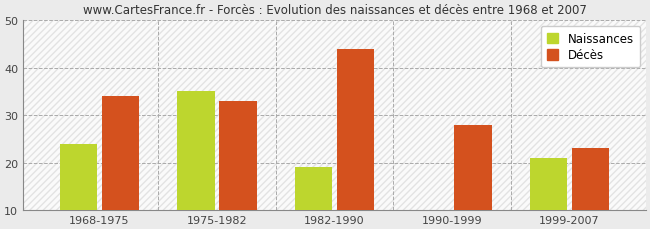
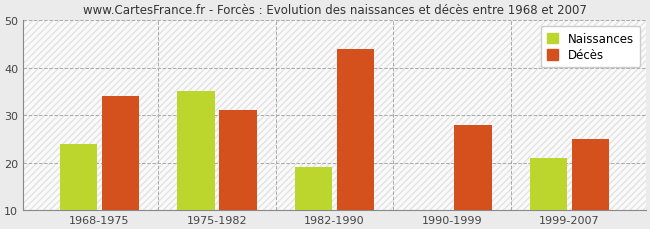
Décès/1975-1982: 33 -> 31
Décès/1999-2007: 23 -> 25
